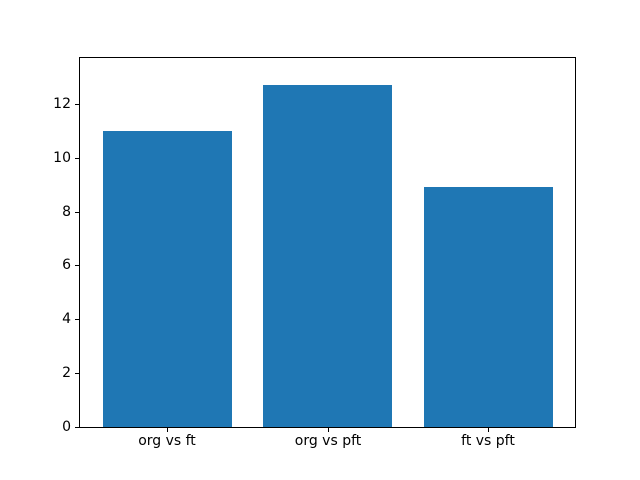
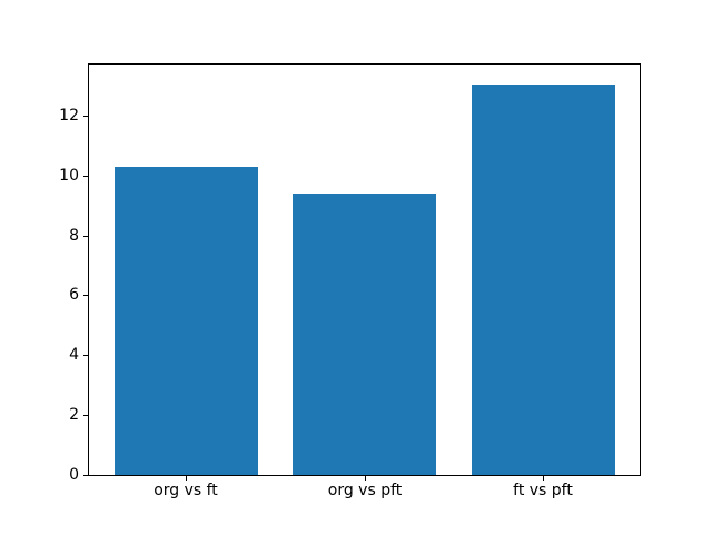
org vs ft: 11.0 -> 10.3
org vs pft: 12.7 -> 9.4
ft vs pft: 8.9 -> 13.1
